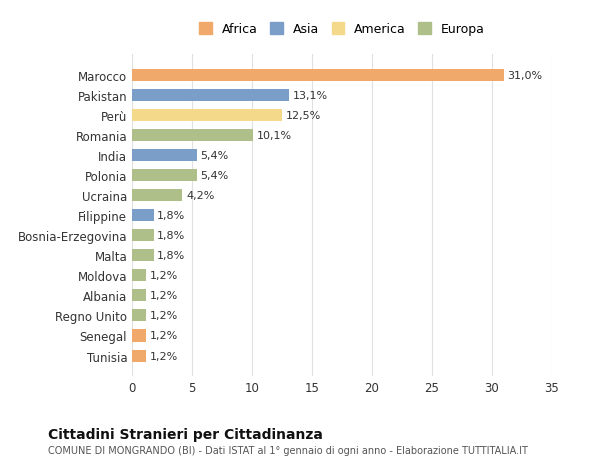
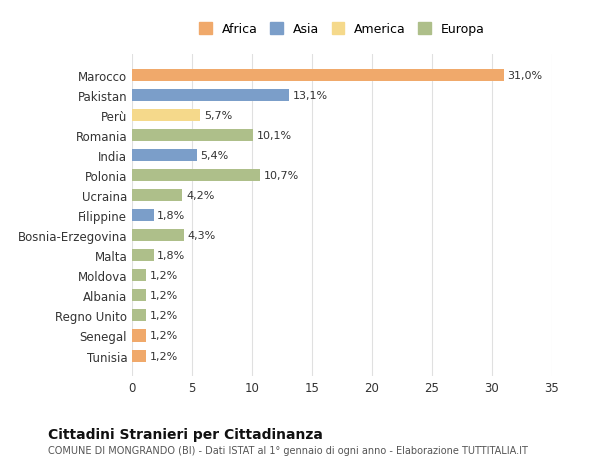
Perù: 12,5% -> 5,7%
Polonia: 5,4% -> 10,7%
Bosnia-Erzegovina: 1,8% -> 4,3%
